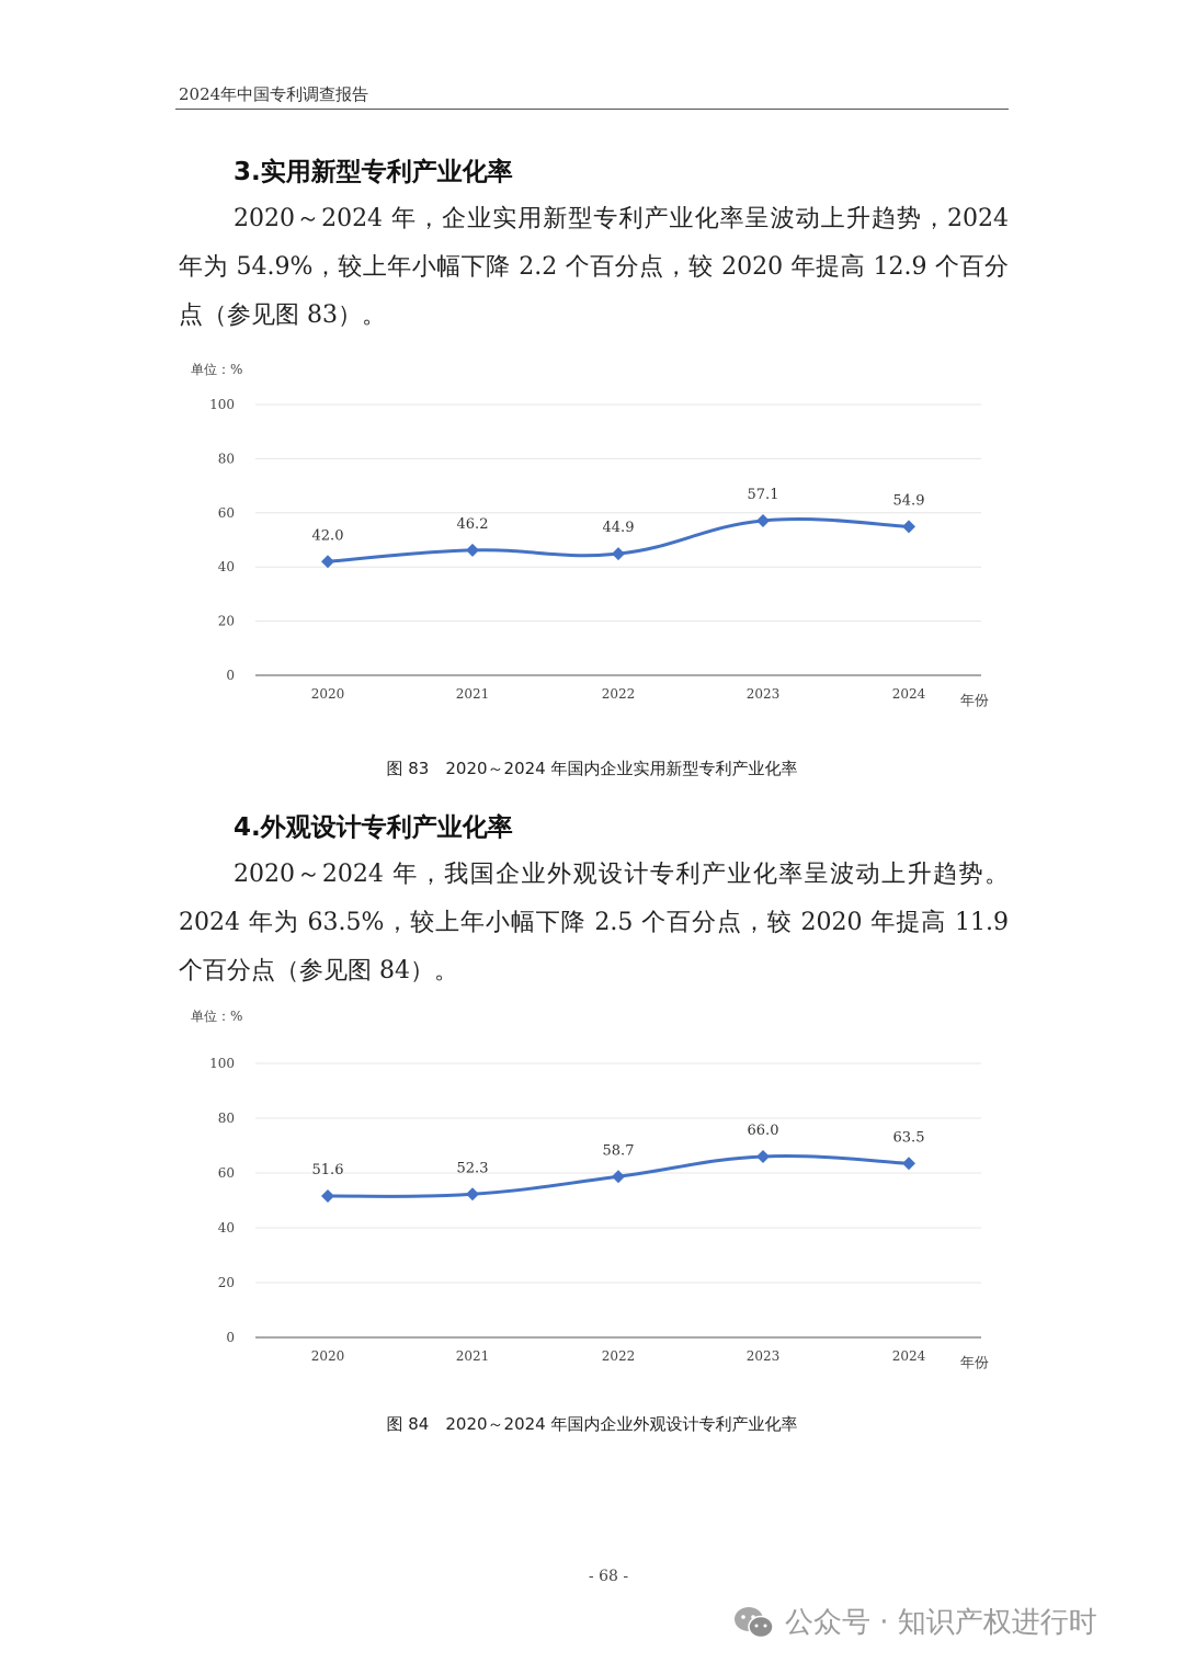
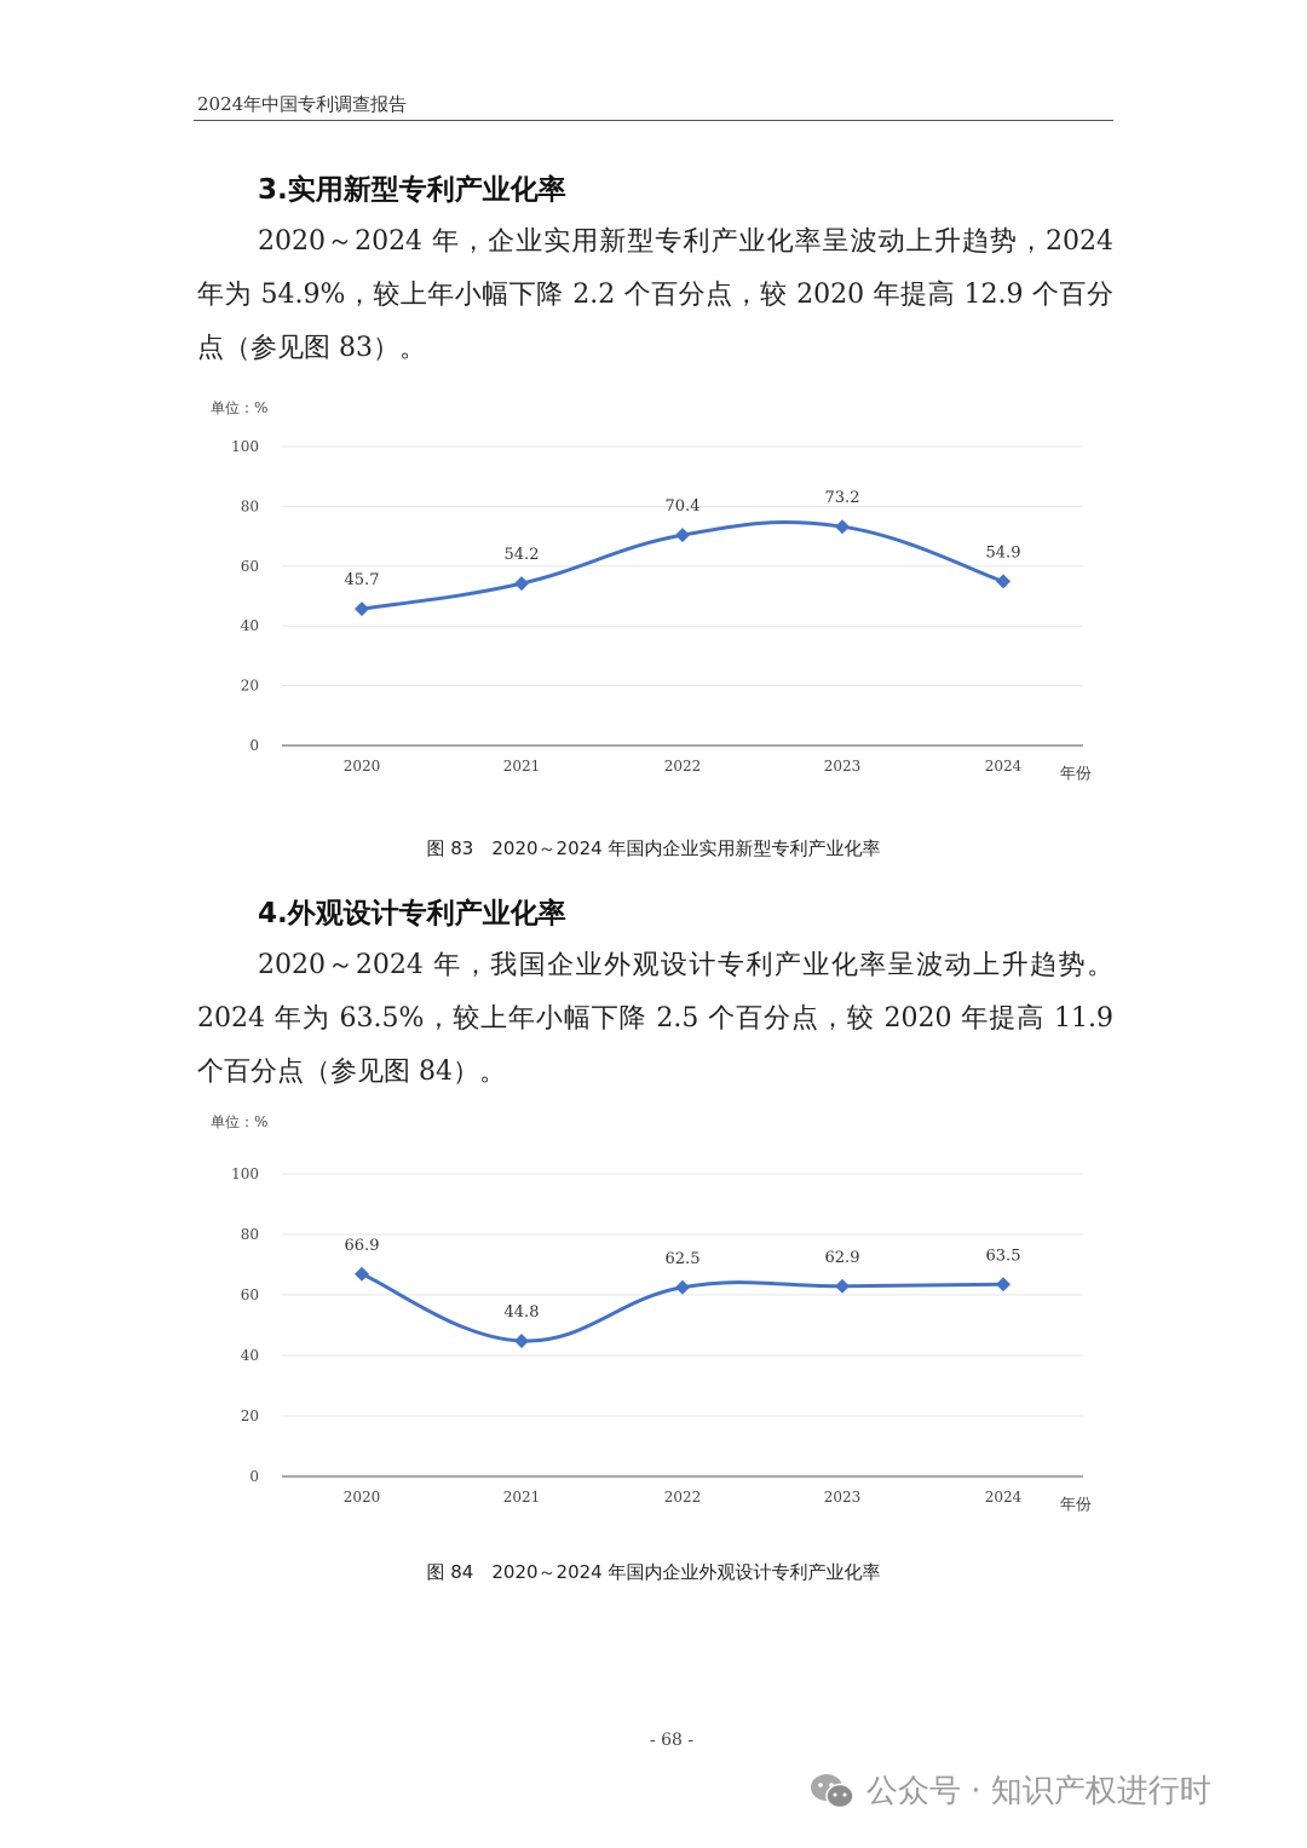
图 83 2020～2024 年国内企业实用新型专利产业化率/2020: 42.0 -> 45.7
图 83 2020～2024 年国内企业实用新型专利产业化率/2021: 46.2 -> 54.2
图 83 2020～2024 年国内企业实用新型专利产业化率/2022: 44.9 -> 70.4
图 83 2020～2024 年国内企业实用新型专利产业化率/2023: 57.1 -> 73.2
图 84 2020～2024 年国内企业外观设计专利产业化率/2020: 51.6 -> 66.9
图 84 2020～2024 年国内企业外观设计专利产业化率/2021: 52.3 -> 44.8
图 84 2020～2024 年国内企业外观设计专利产业化率/2022: 58.7 -> 62.5
图 84 2020～2024 年国内企业外观设计专利产业化率/2023: 66.0 -> 62.9
